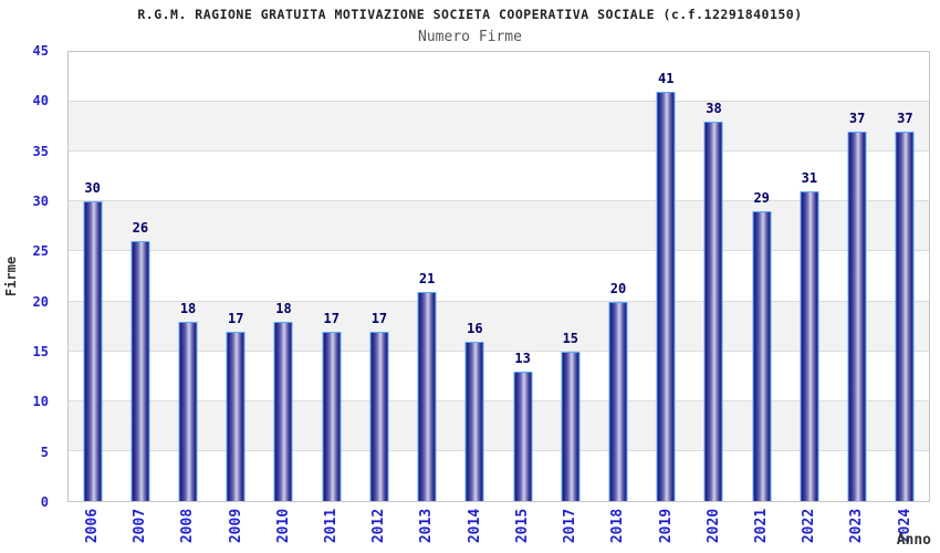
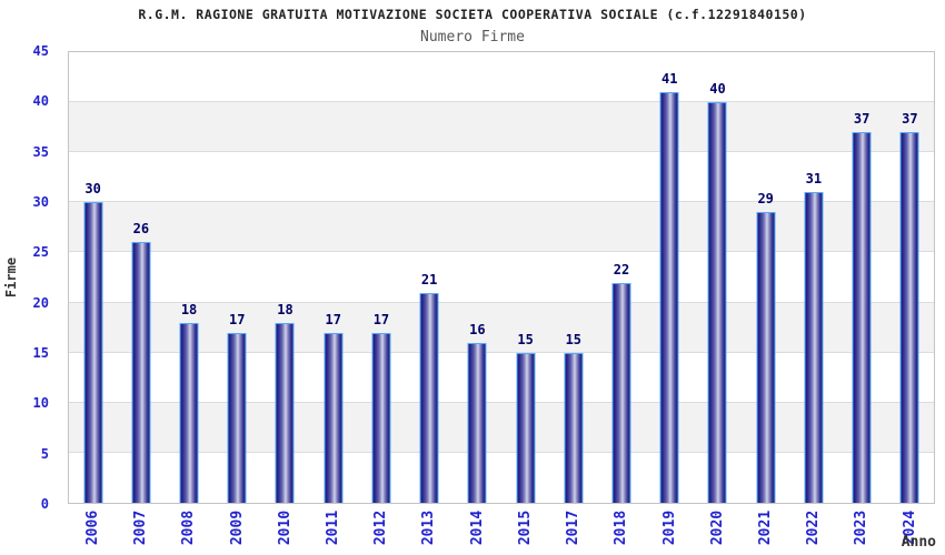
2015: 13 -> 15
2018: 20 -> 22
2020: 38 -> 40
